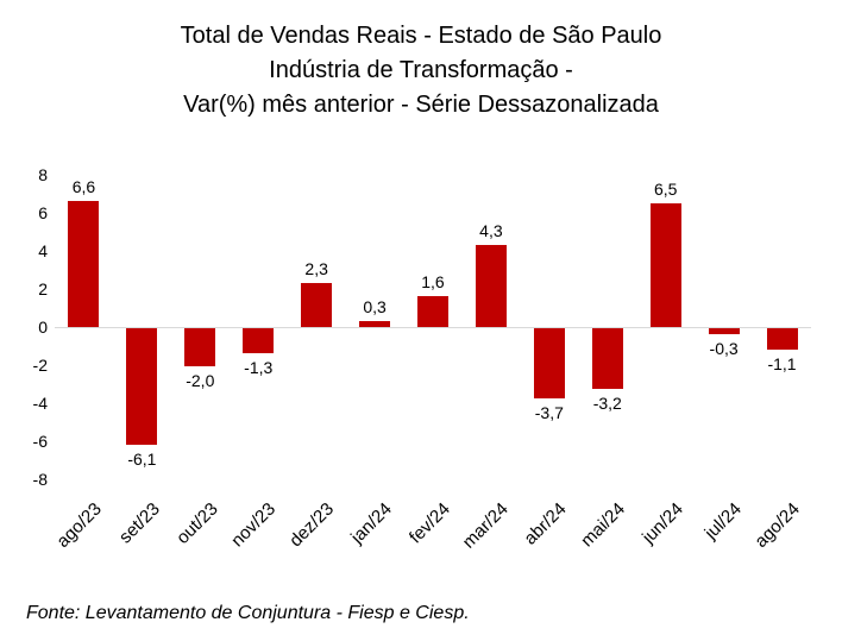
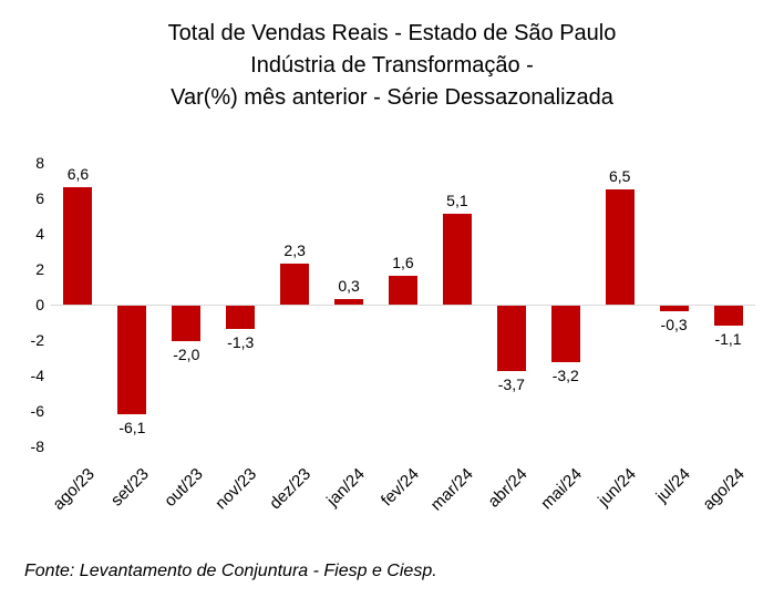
mar/24: 4,3 -> 5,1
